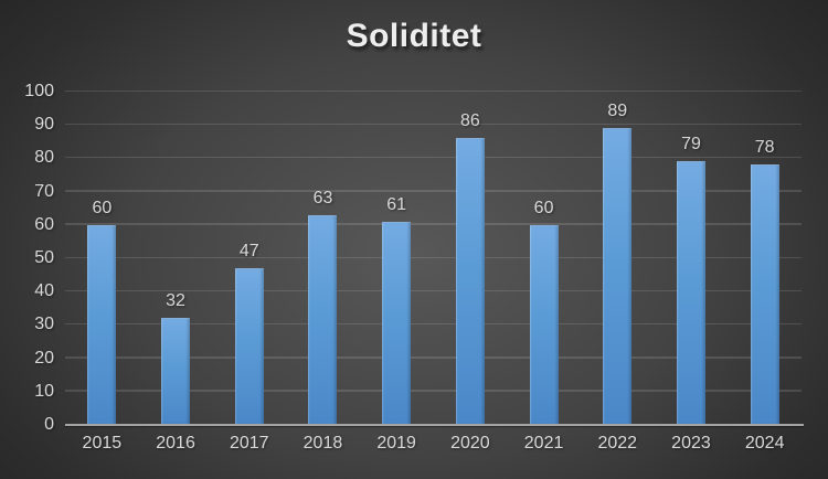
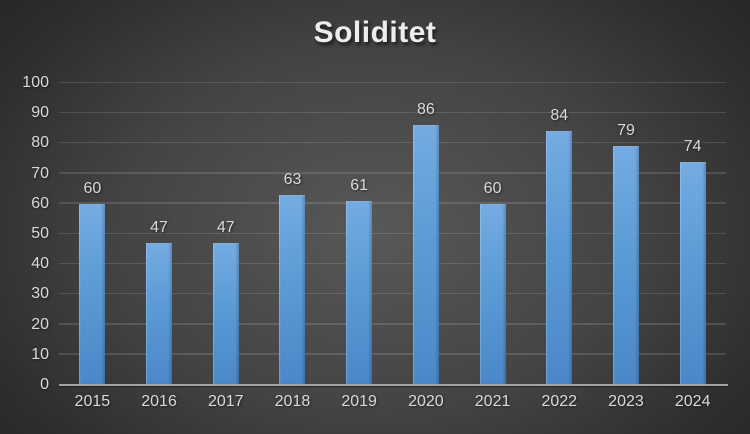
2016: 32 -> 47
2022: 89 -> 84
2024: 78 -> 74
